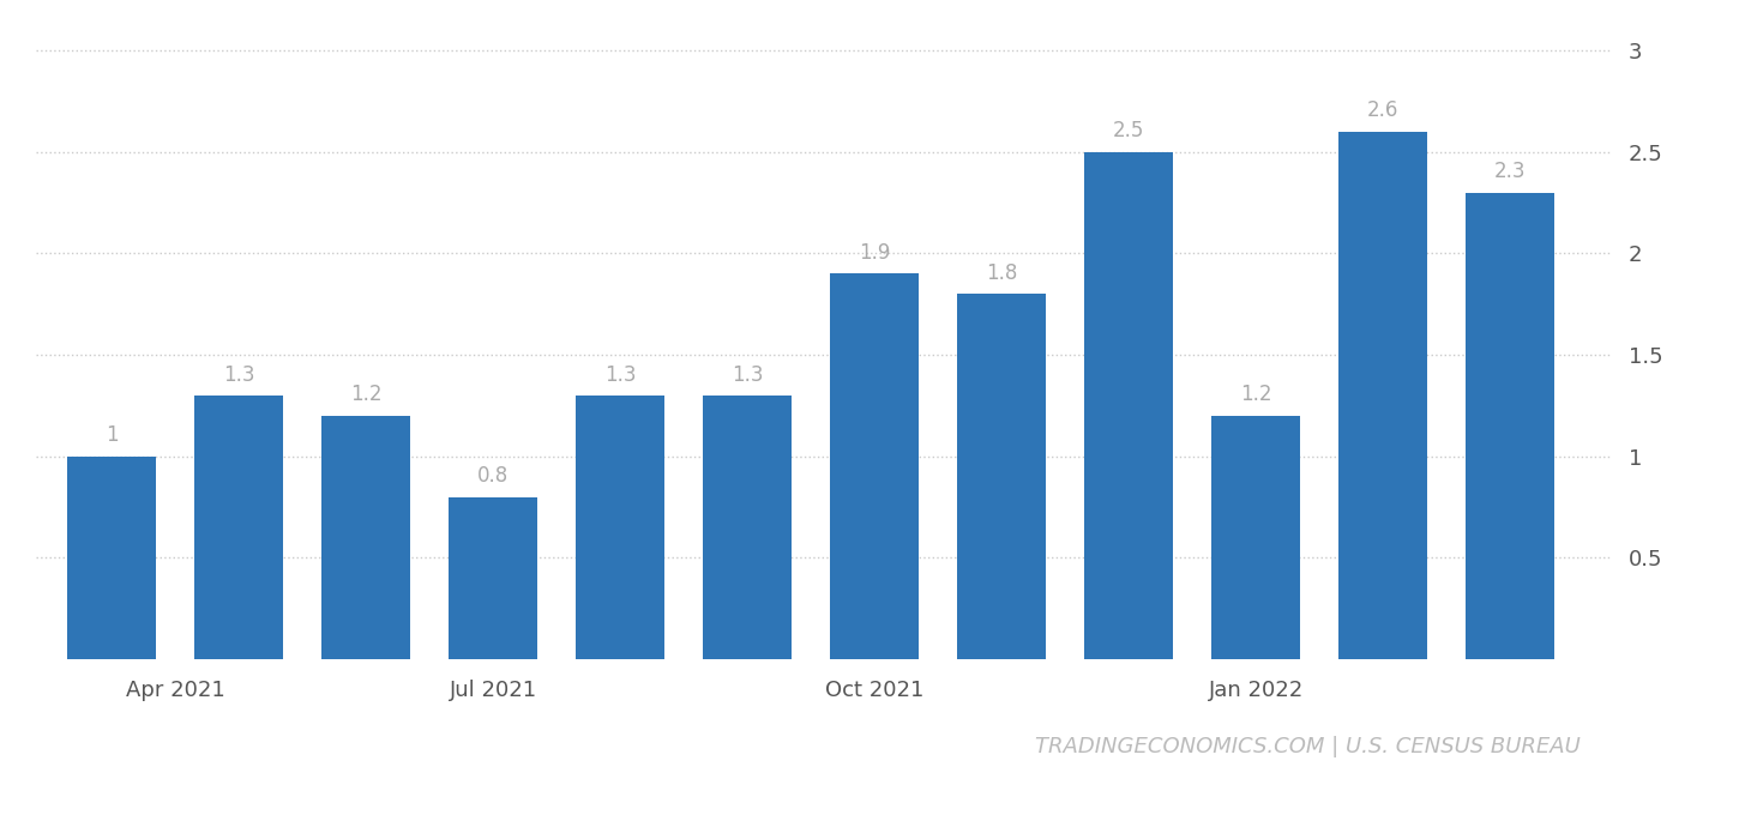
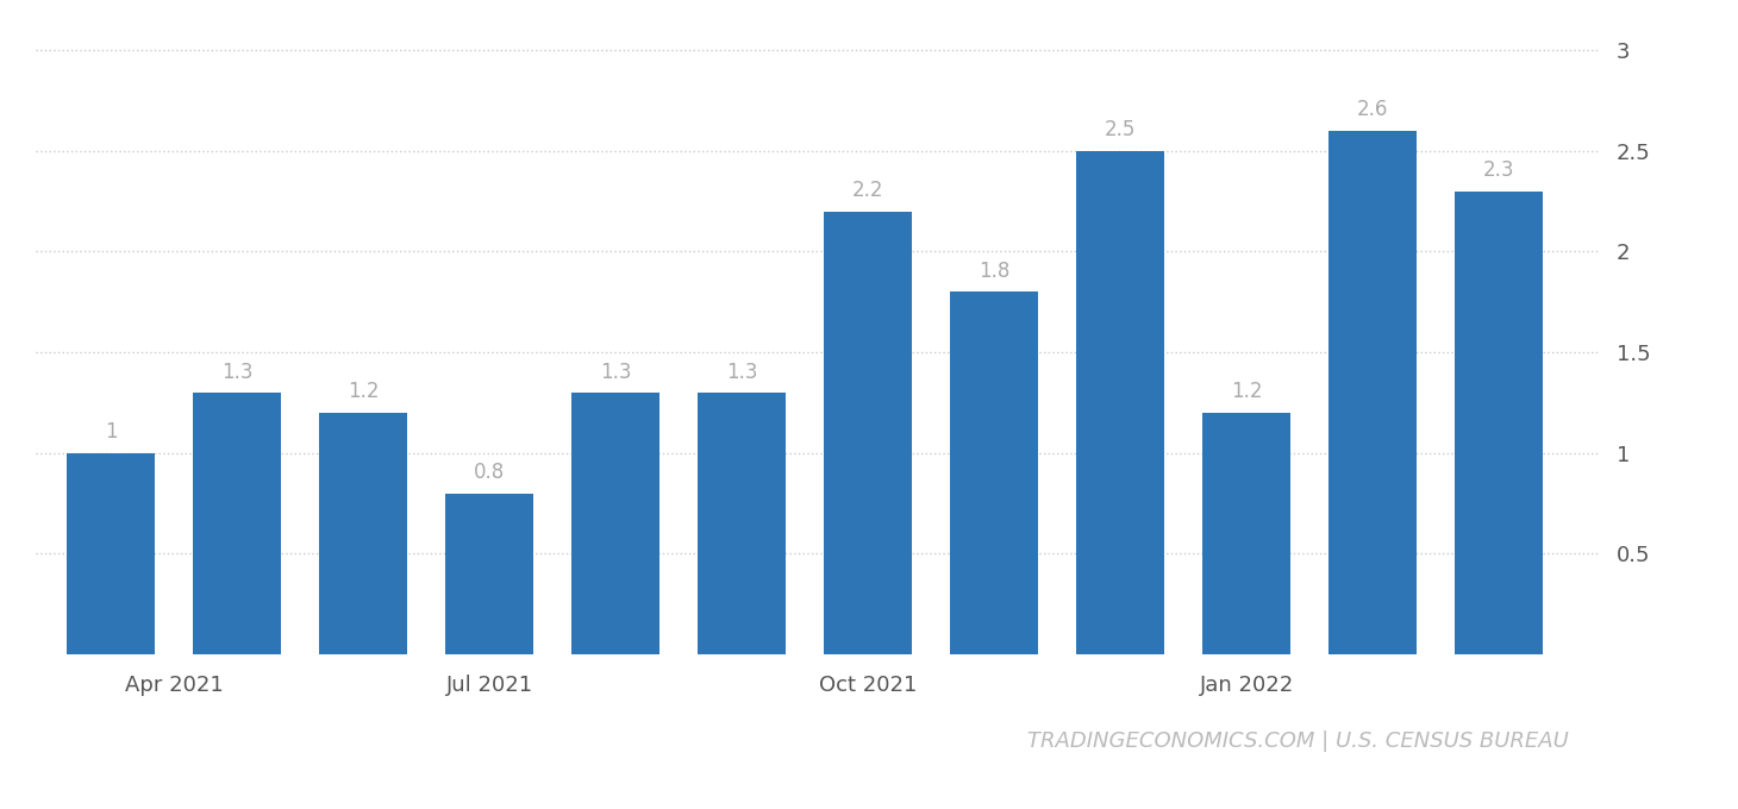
Oct 2021: 1.9 -> 2.2
